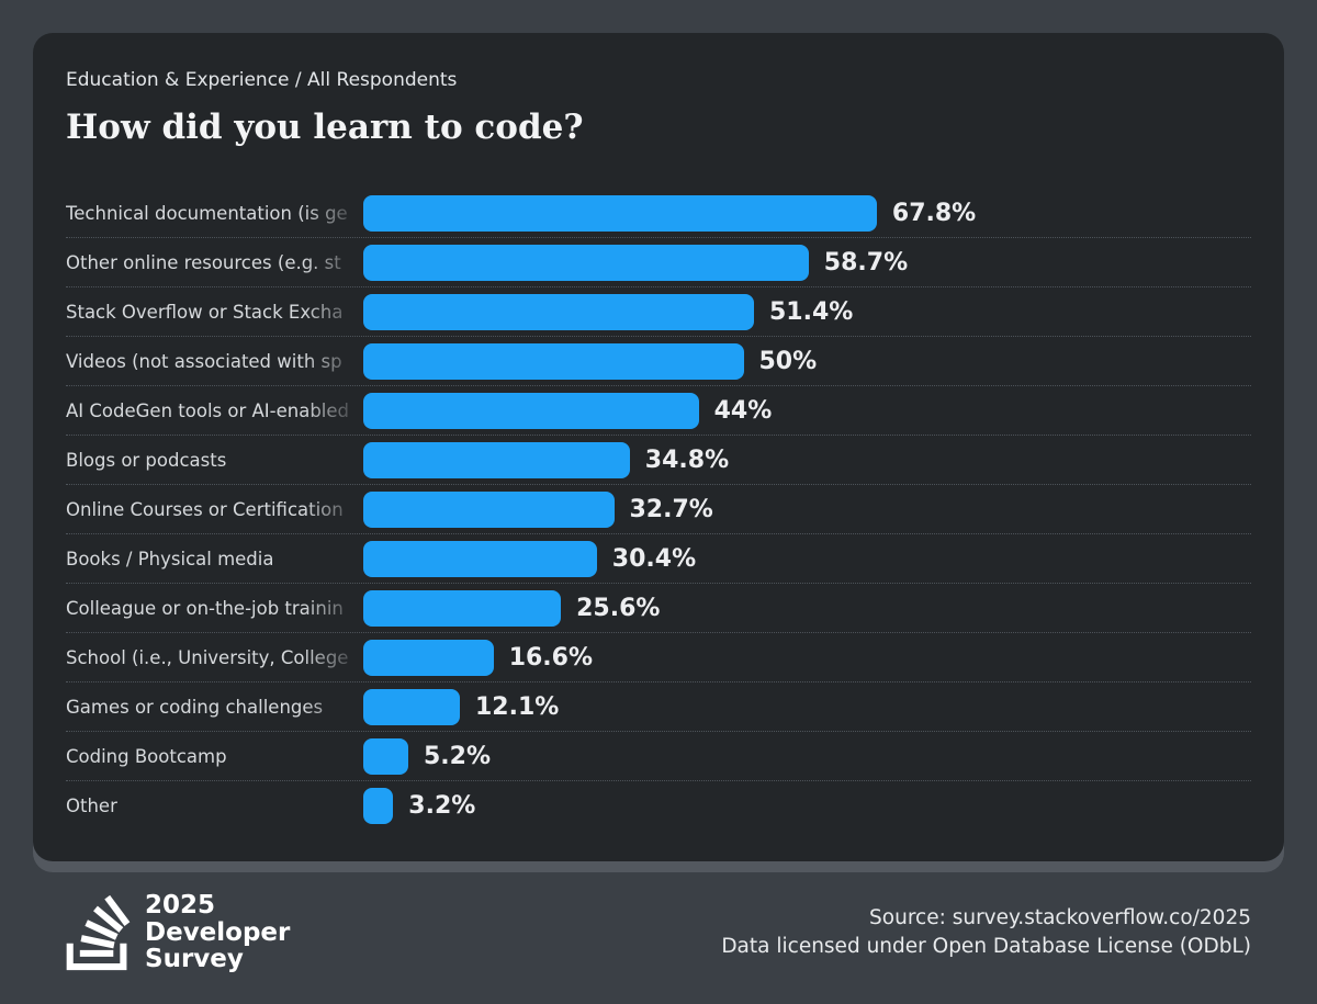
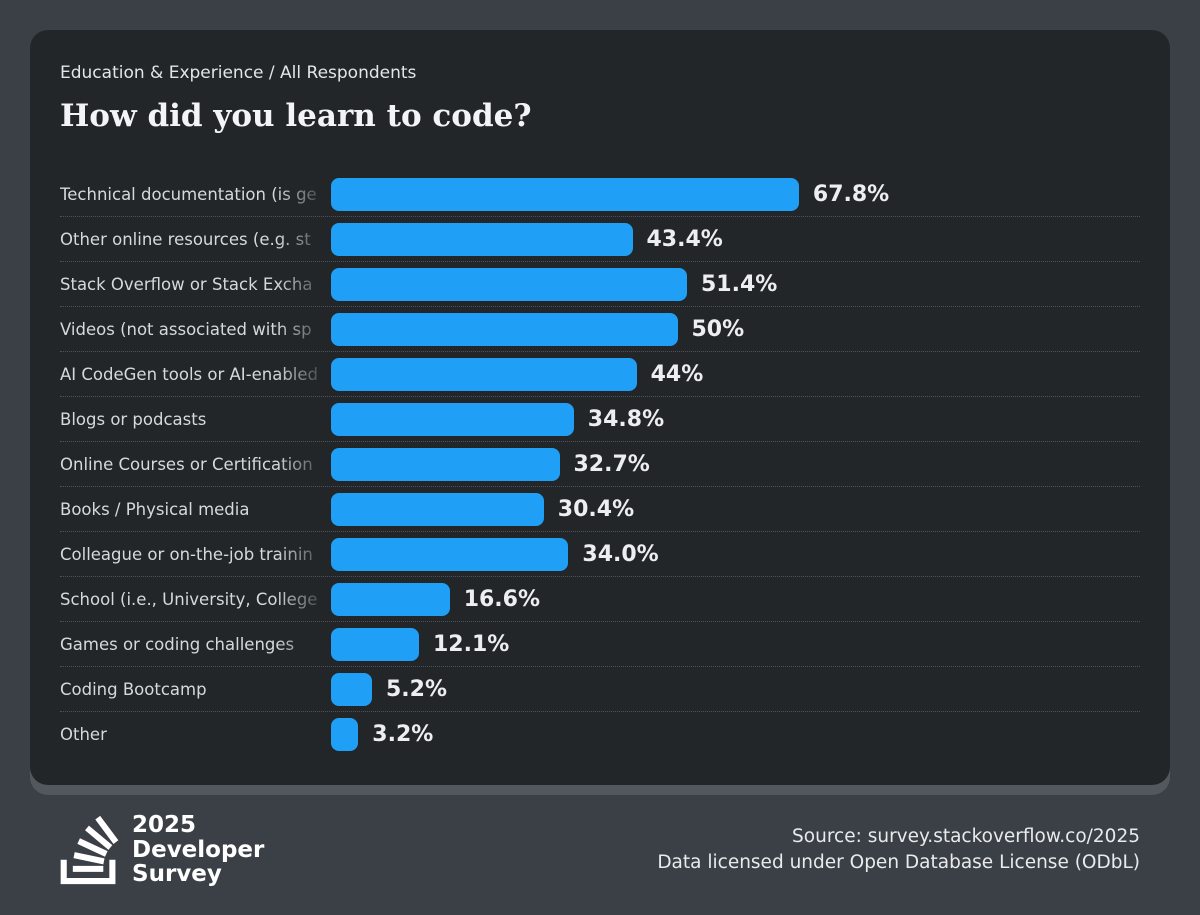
Other online resources (e.g. st: 58.7% -> 43.4%
Colleague or on-the-job trainin: 25.6% -> 34.0%
